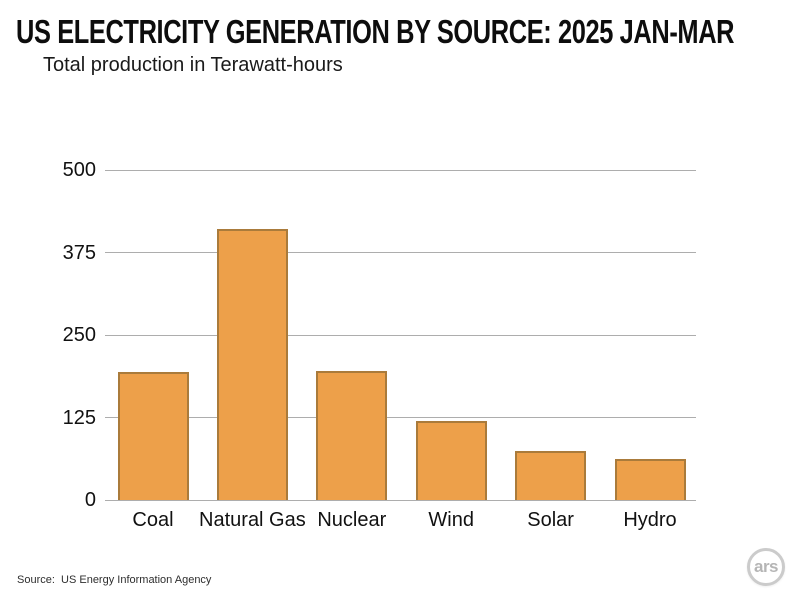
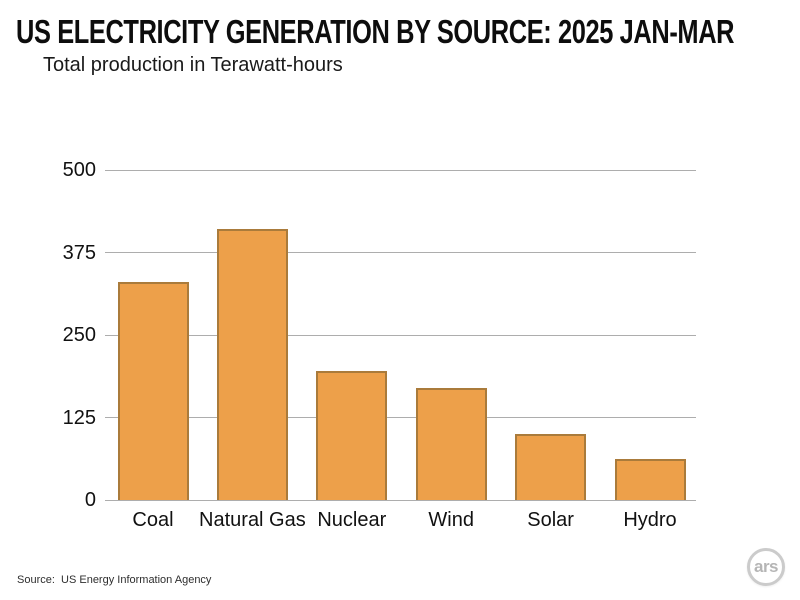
Coal: 190 -> 330
Wind: 120 -> 170
Solar: 70 -> 100
